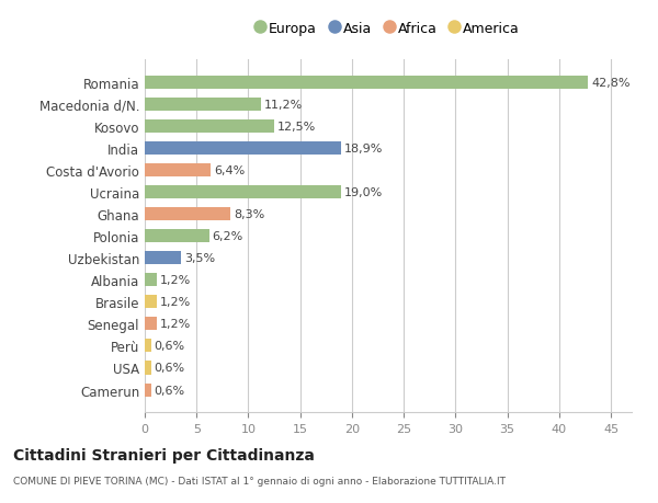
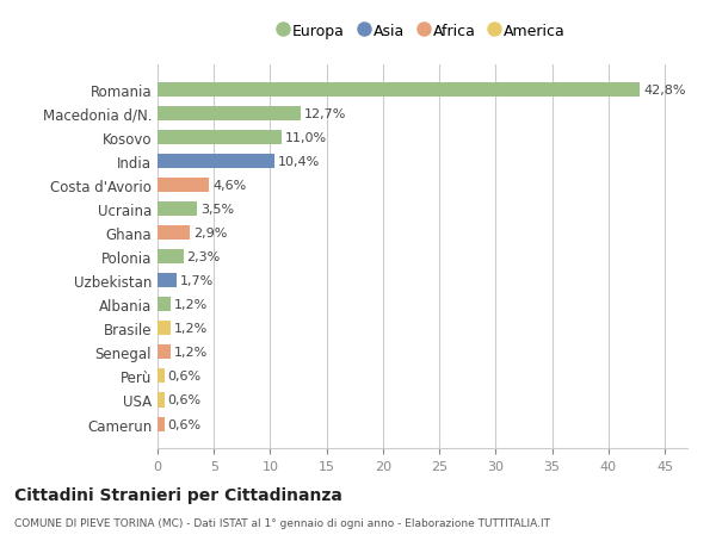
Macedonia d/N.: 11,2% -> 12,7%
Kosovo: 12,5% -> 11,0%
India: 18,9% -> 10,4%
Costa d'Avorio: 6,4% -> 4,6%
Ucraina: 19,0% -> 3,5%
Ghana: 8,3% -> 2,9%
Polonia: 6,2% -> 2,3%
Uzbekistan: 3,5% -> 1,7%
